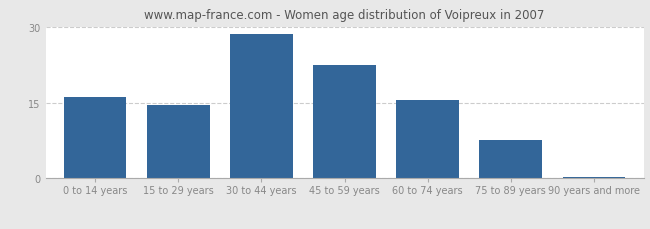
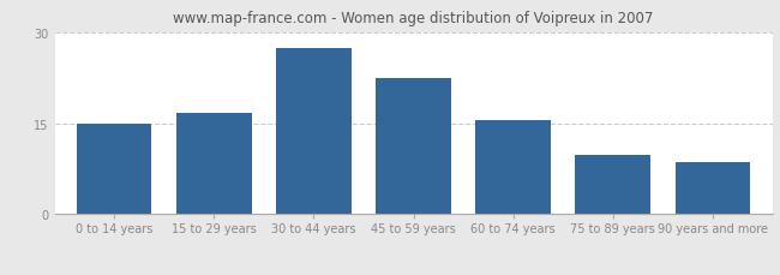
0 to 14 years: 16.0 -> 15.0
15 to 29 years: 14.5 -> 16.6
30 to 44 years: 28.5 -> 27.4
75 to 89 years: 7.5 -> 9.8
90 years and more: 0.3 -> 8.6
